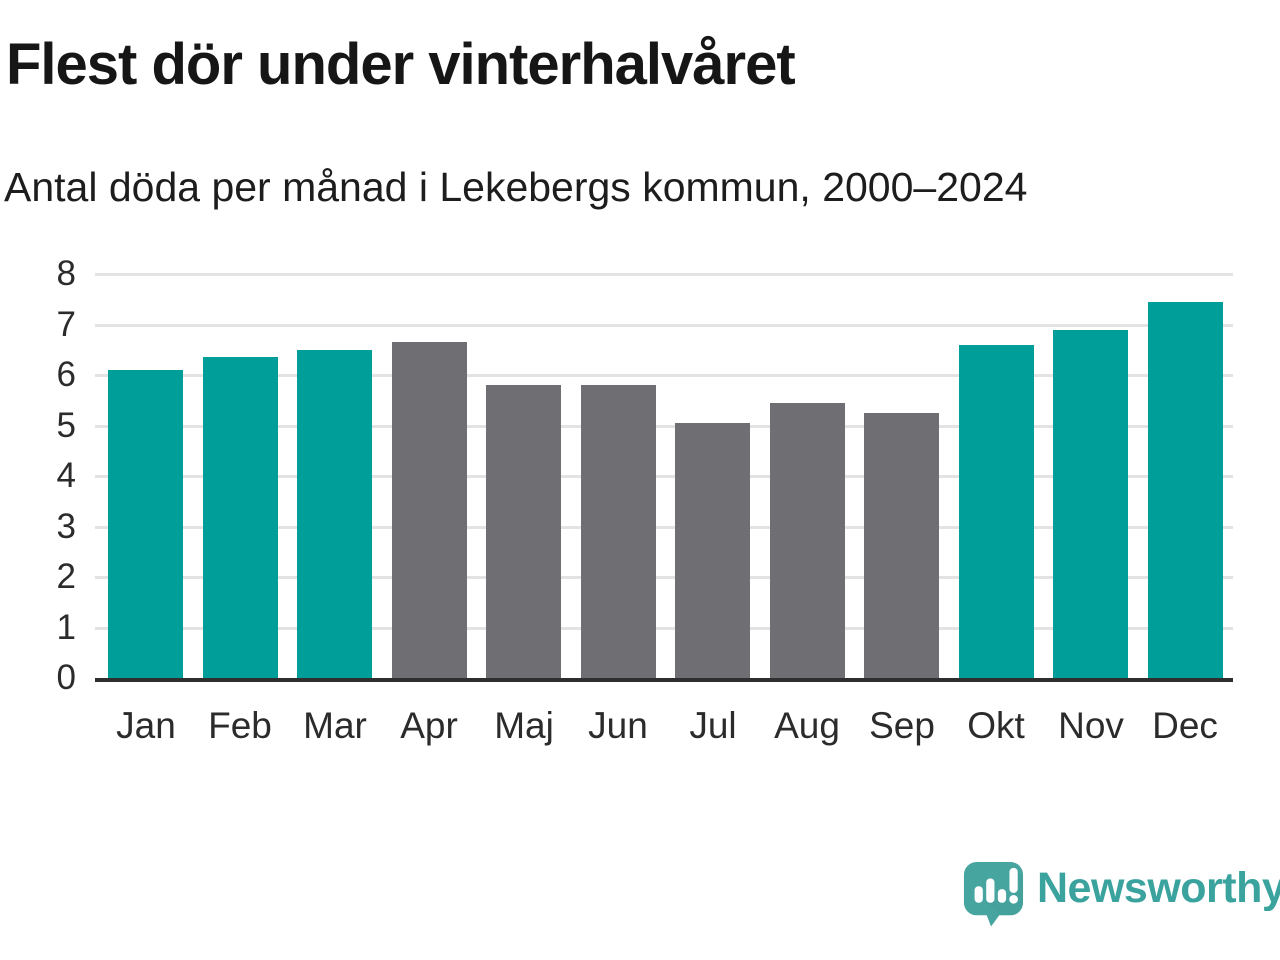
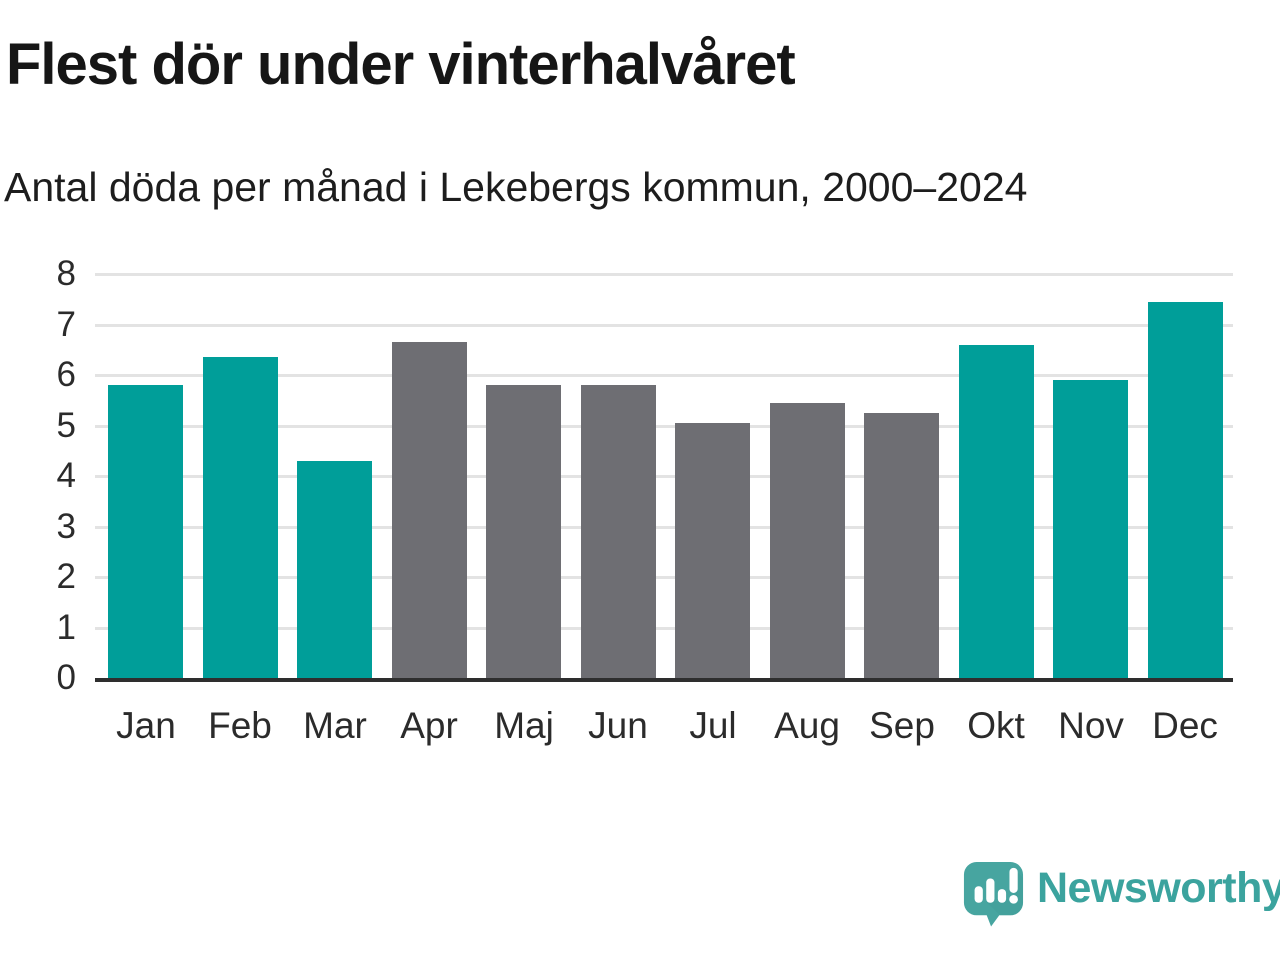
Jan: 6.1 -> 5.8
Mar: 6.5 -> 4.3
Nov: 6.9 -> 5.9
